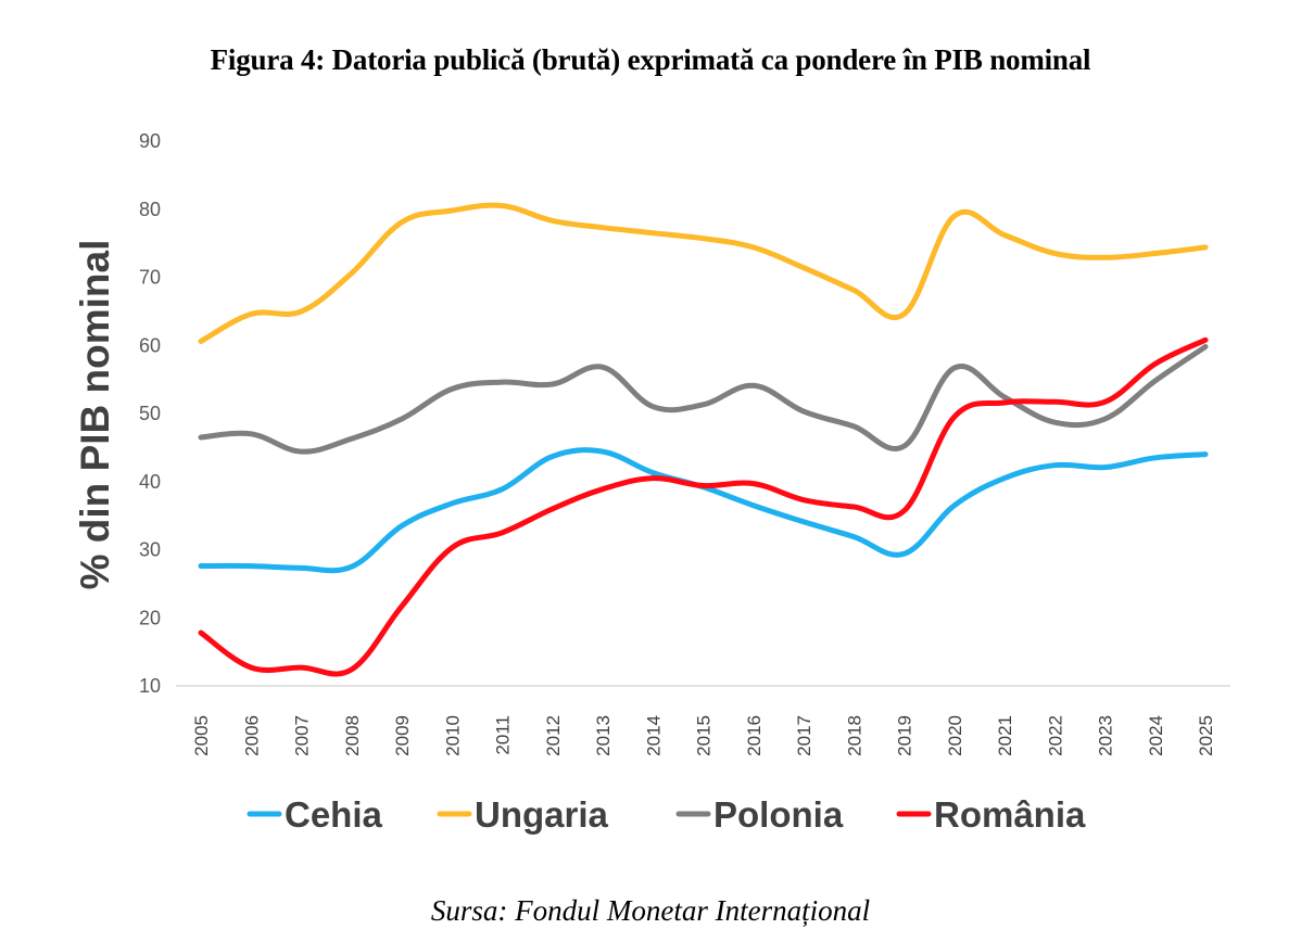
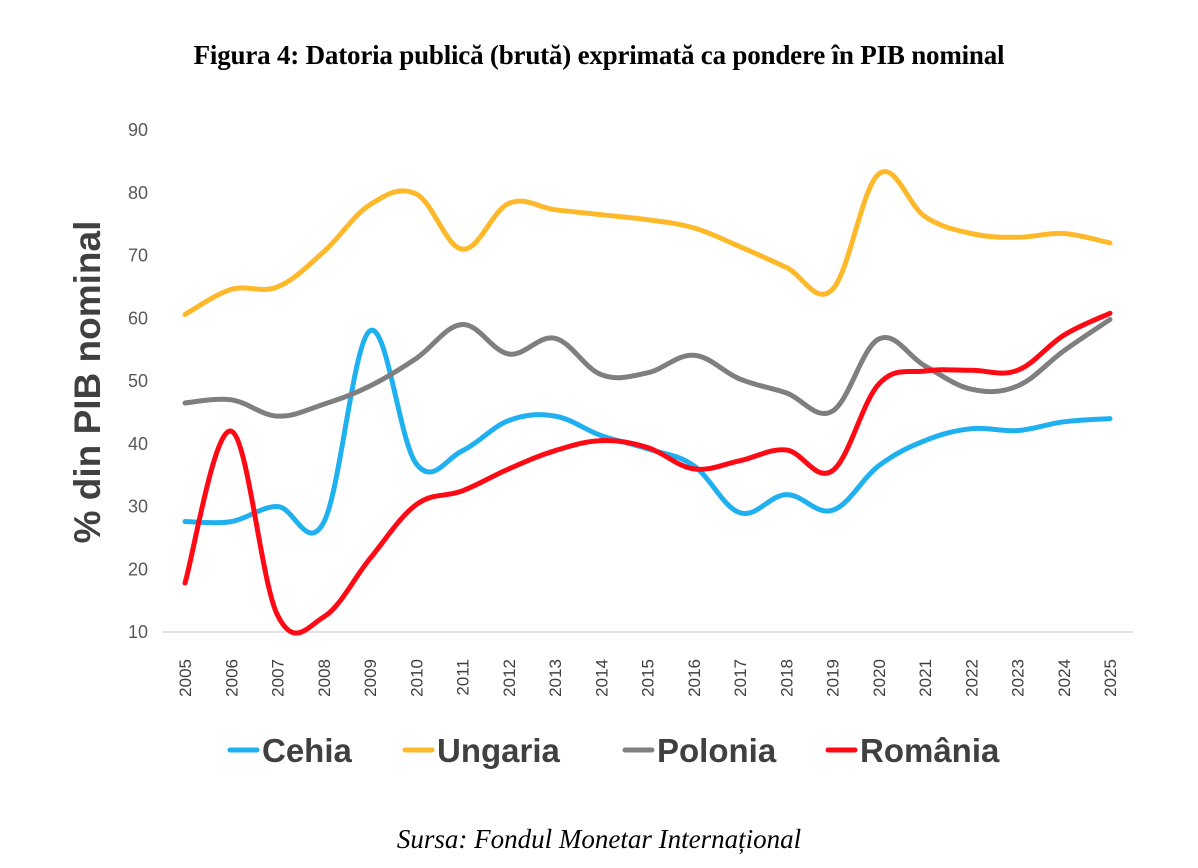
România/2006: 13 -> 42
Cehia/2007: 27 -> 30
Cehia/2009: 34 -> 58
Ungaria/2011: 80 -> 71
Polonia/2011: 55 -> 59
România/2016: 40 -> 36
Cehia/2017: 34 -> 29
România/2018: 36 -> 39
Ungaria/2020: 79 -> 83
Ungaria/2025: 74 -> 72
